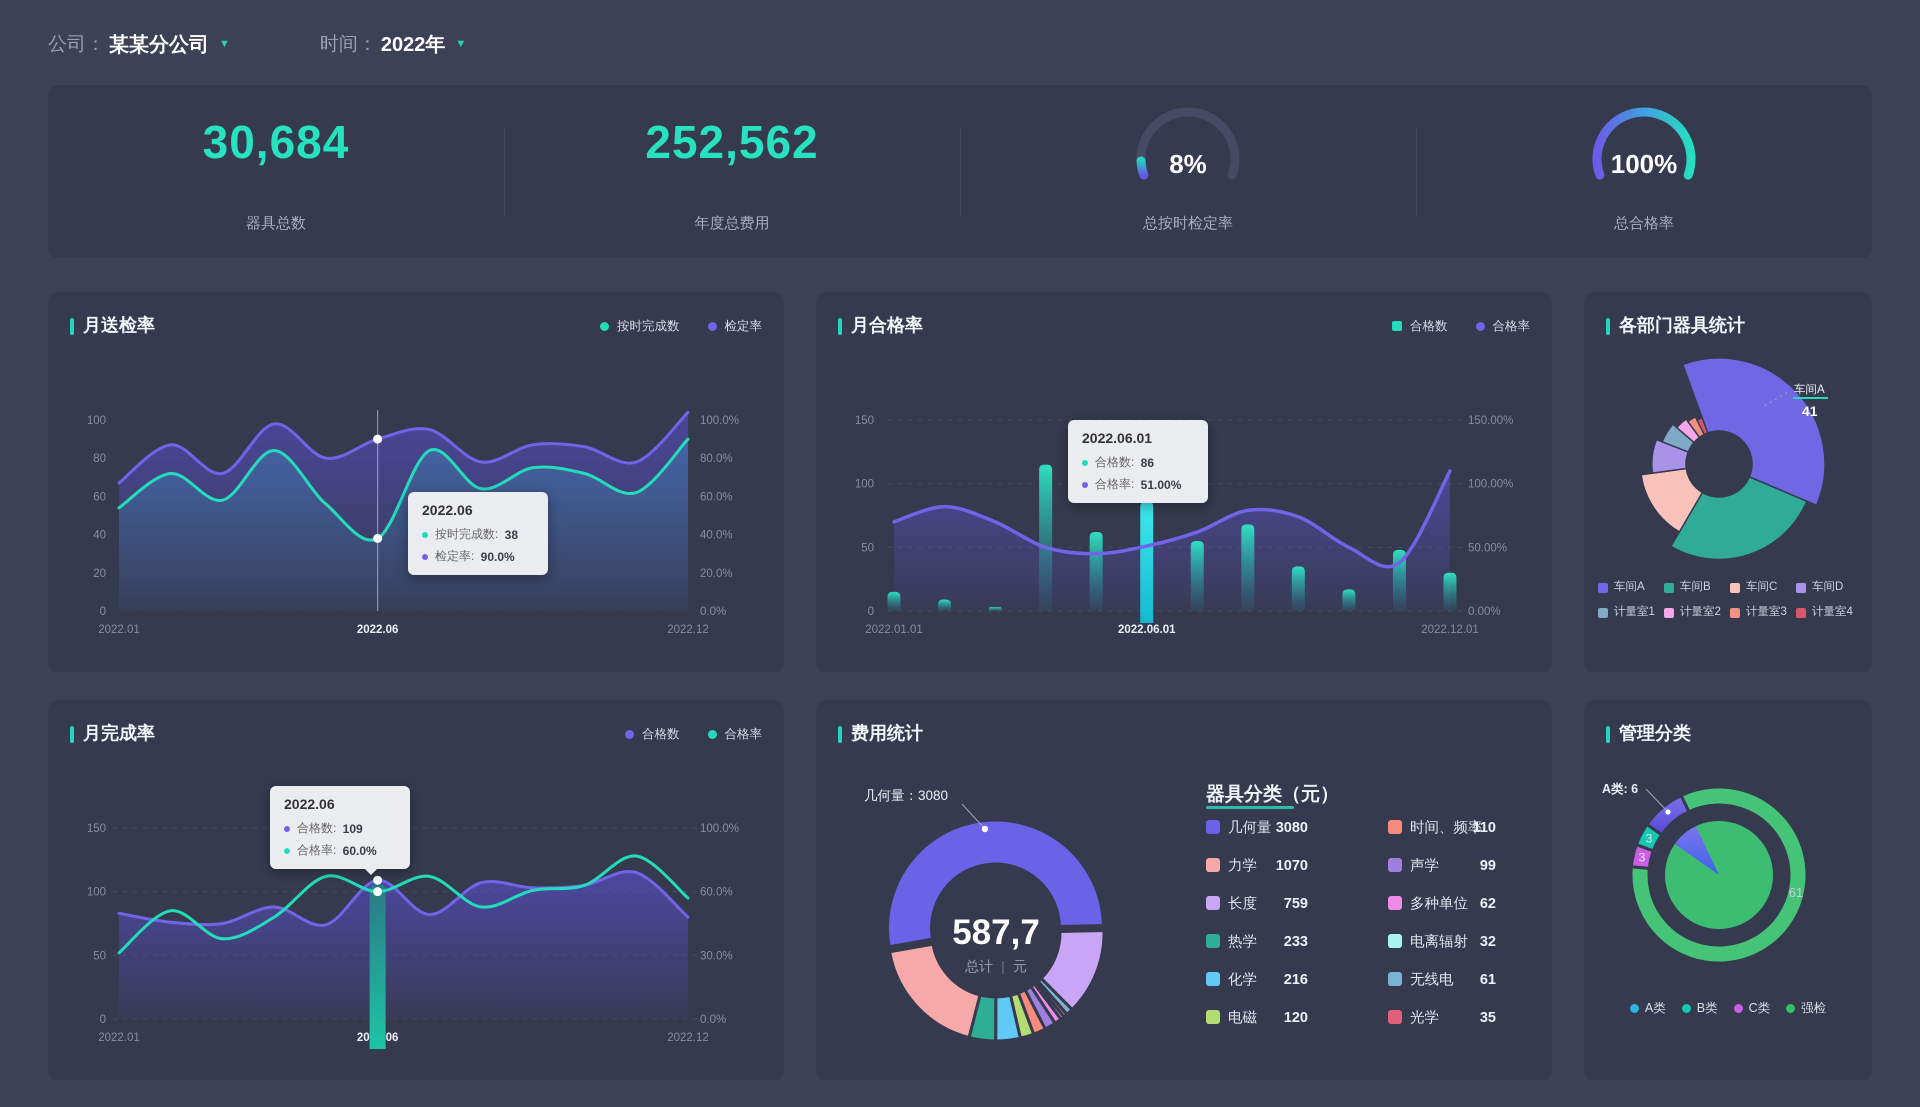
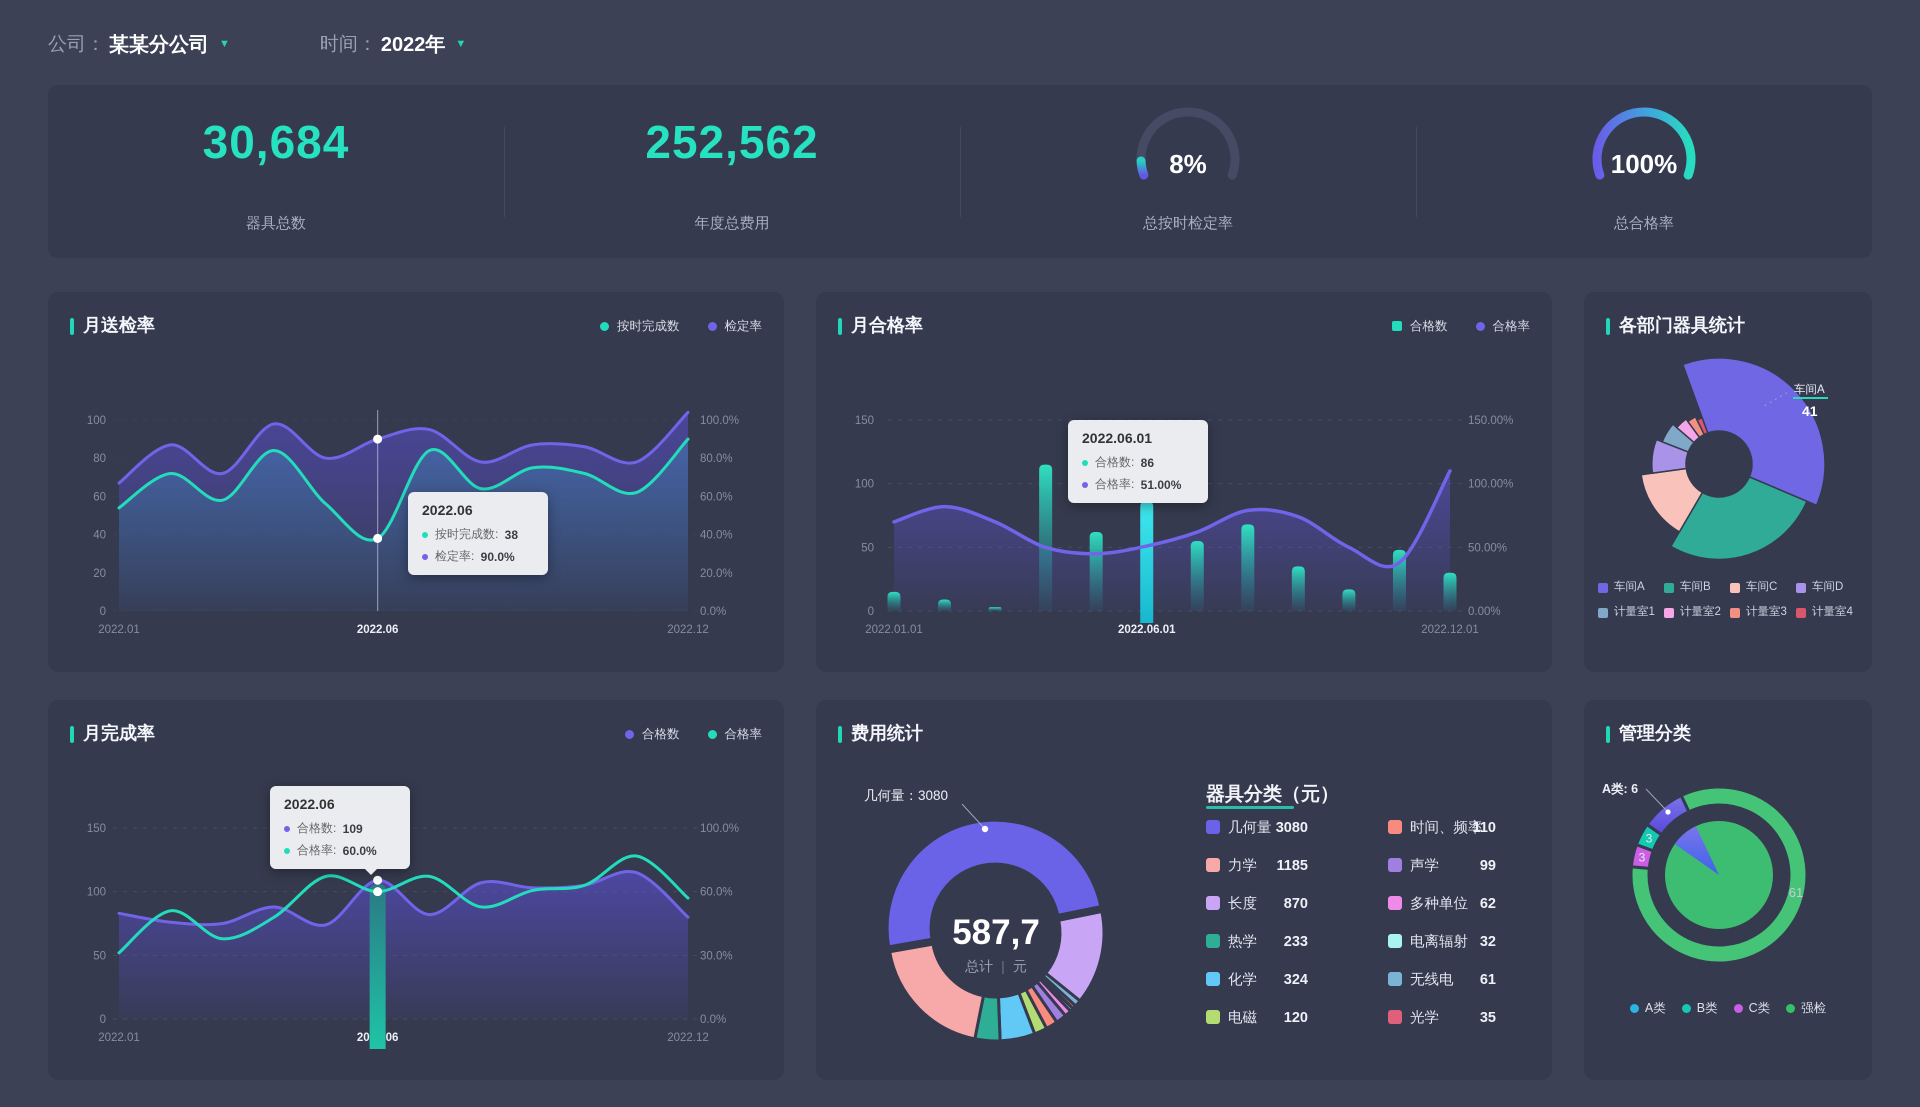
费用统计/力学: 1070 -> 1185
费用统计/长度: 759 -> 870
费用统计/化学: 216 -> 324
